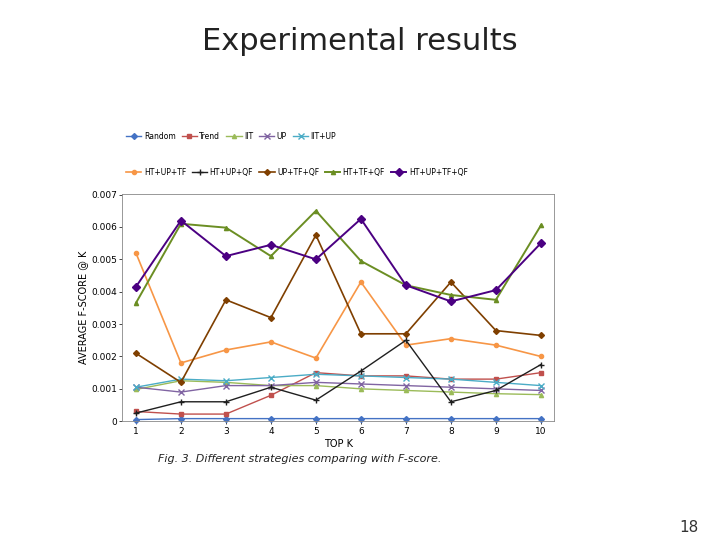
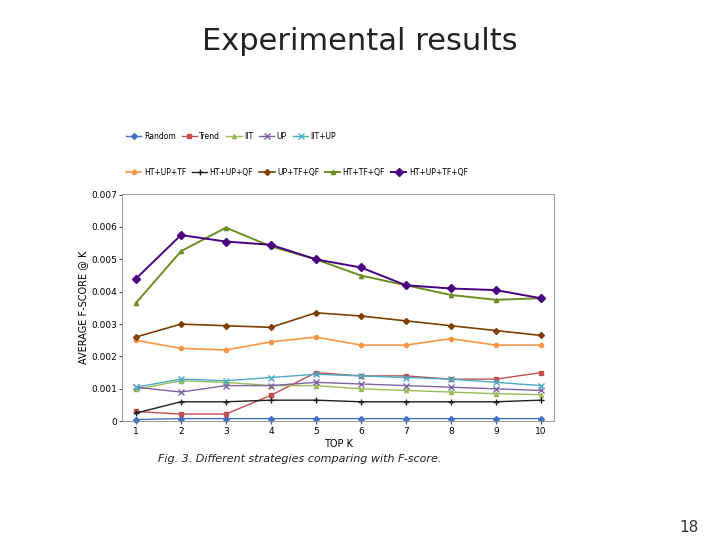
HT+UP+TF/1: 0.00520 -> 0.00250
UP+TF+QF/1: 0.00210 -> 0.00260
HT+UP+TF+QF/1: 0.00415 -> 0.00440
HT+UP+TF/2: 0.00180 -> 0.00225
UP+TF+QF/2: 0.00120 -> 0.00300
HT+TF+QF/2: 0.00610 -> 0.00525
HT+UP+TF+QF/2: 0.00620 -> 0.00575
UP+TF+QF/3: 0.00375 -> 0.00295
HT+UP+TF+QF/3: 0.00510 -> 0.00555
HT+UP+QF/4: 0.00105 -> 0.00065
UP+TF+QF/4: 0.00320 -> 0.00290
HT+TF+QF/4: 0.00510 -> 0.00540
HT+UP+TF/5: 0.00195 -> 0.00260
UP+TF+QF/5: 0.00575 -> 0.00335
HT+TF+QF/5: 0.00650 -> 0.00500
HT+UP+TF/6: 0.00430 -> 0.00235
HT+UP+QF/6: 0.00155 -> 0.00060
UP+TF+QF/6: 0.00270 -> 0.00325
HT+TF+QF/6: 0.00495 -> 0.00450
HT+UP+TF+QF/6: 0.00625 -> 0.00475
HT+UP+QF/7: 0.00250 -> 0.00060
UP+TF+QF/7: 0.00270 -> 0.00310
UP+TF+QF/8: 0.00430 -> 0.00295
HT+UP+TF+QF/8: 0.00370 -> 0.00410
HT+UP+QF/9: 0.00095 -> 0.00060
HT+UP+TF/10: 0.00200 -> 0.00235
HT+UP+QF/10: 0.00175 -> 0.00065
HT+TF+QF/10: 0.00605 -> 0.00380
HT+UP+TF+QF/10: 0.00550 -> 0.00380
